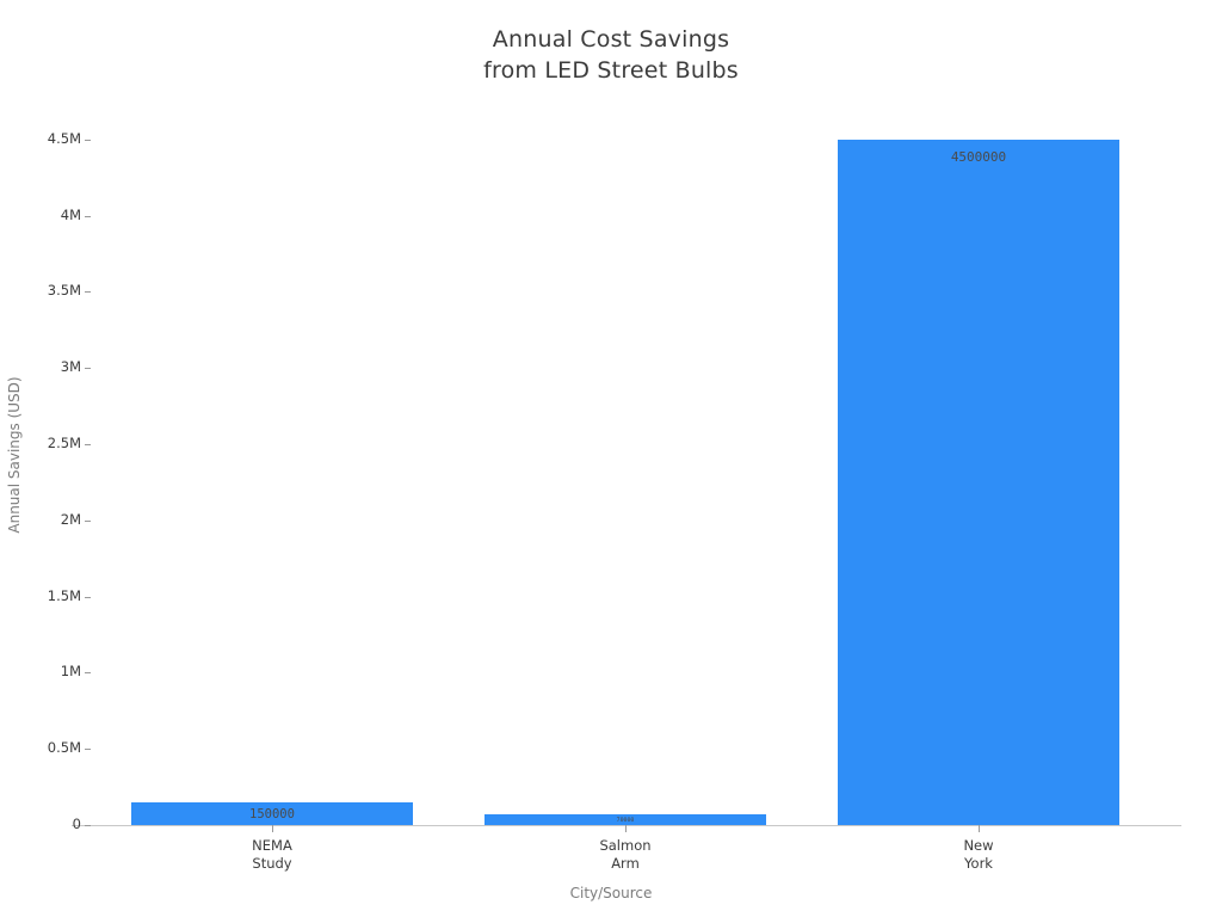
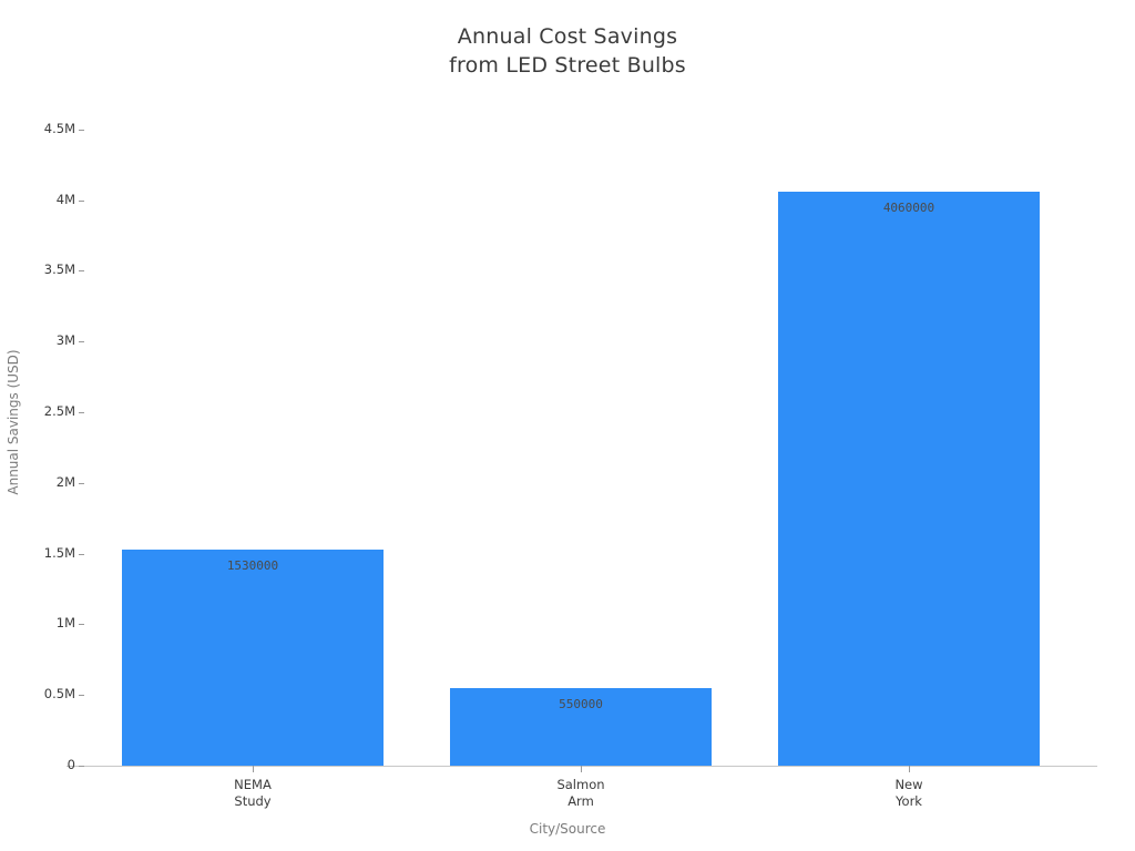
NEMA Study: 150000 -> 1530000
Salmon Arm: 70000 -> 550000
New York: 4500000 -> 4060000
